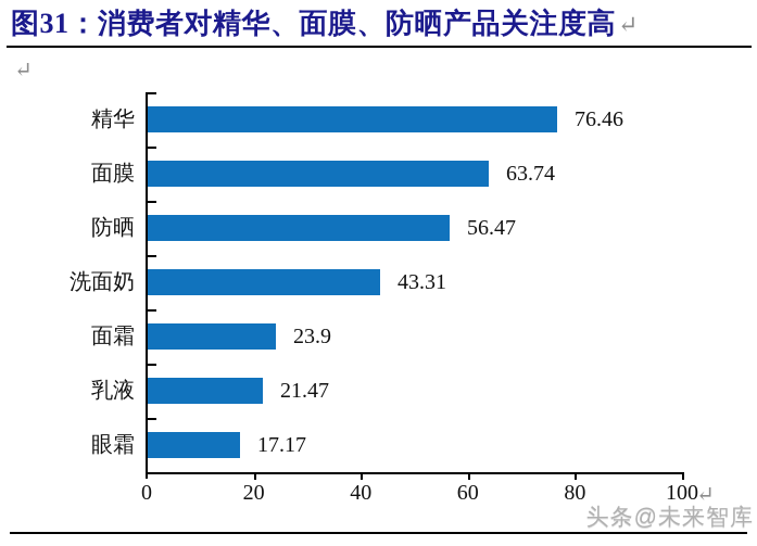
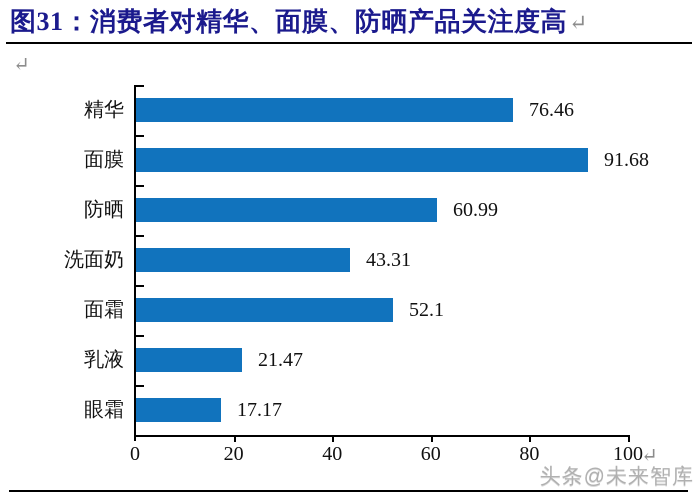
面膜: 63.74 -> 91.68
防晒: 56.47 -> 60.99
面霜: 23.9 -> 52.1
